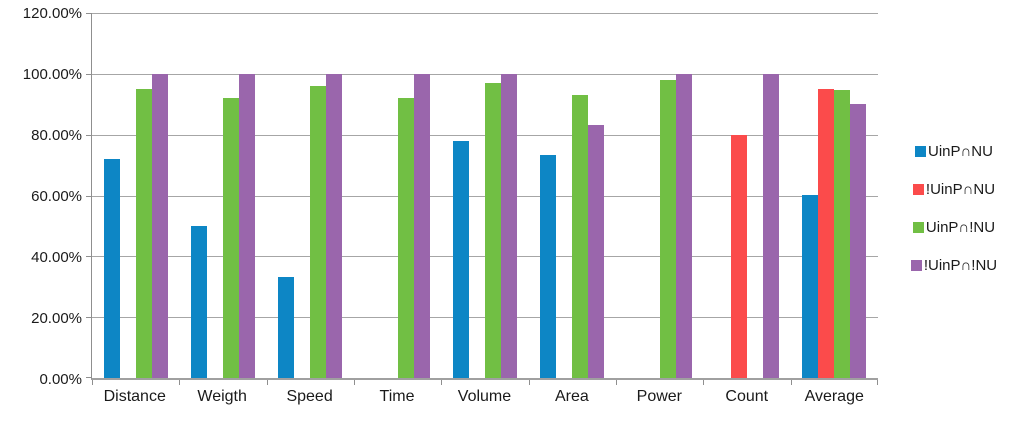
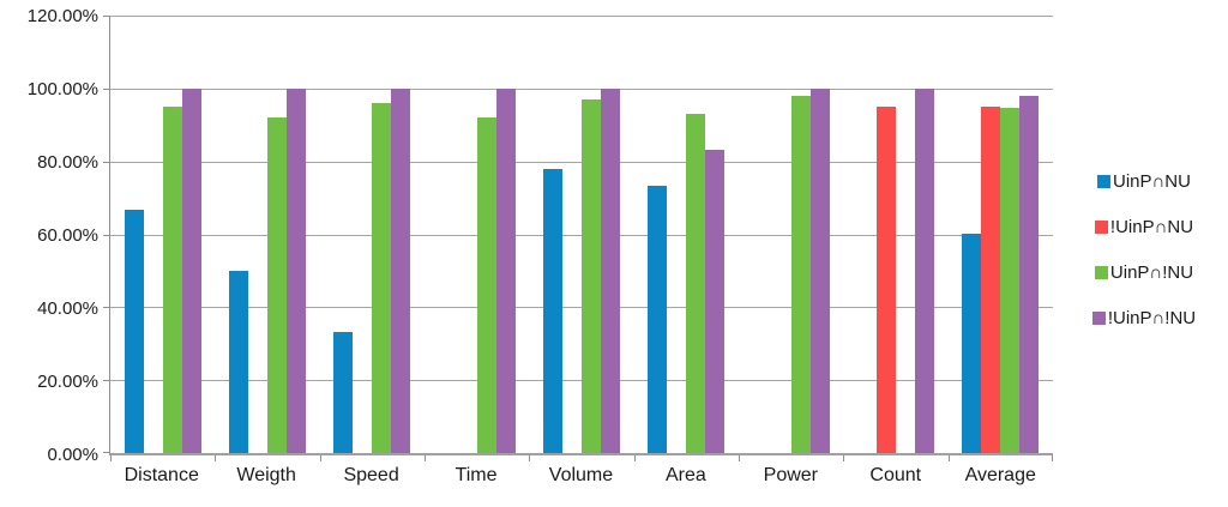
UinP∩NU/Distance: 72% -> 67%
!UinP∩NU/Count: 80% -> 95%
!UinP∩!NU/Average: 90% -> 98%
